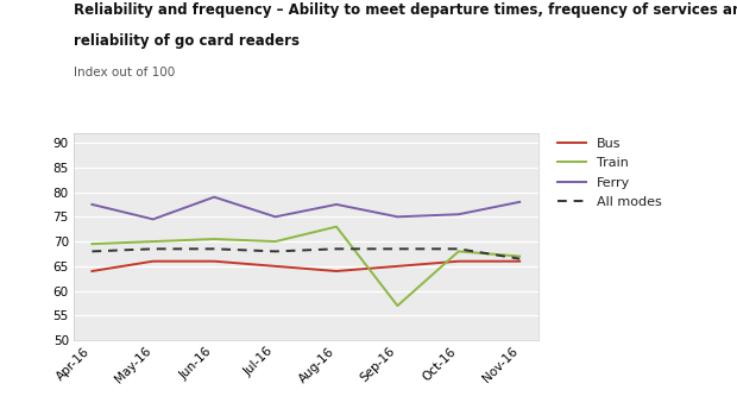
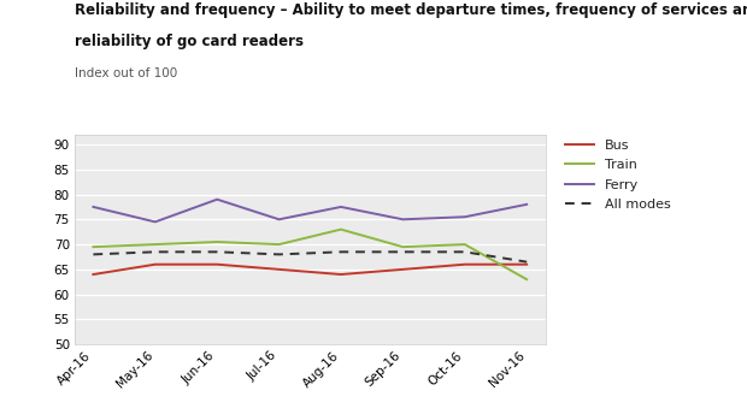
Train/Sep-16: 57.0 -> 69.5
Train/Oct-16: 68.0 -> 70.0
Train/Nov-16: 67.0 -> 63.0
